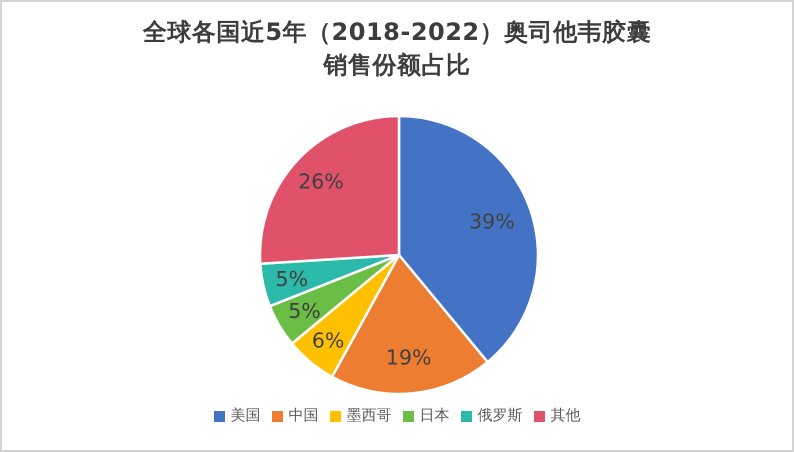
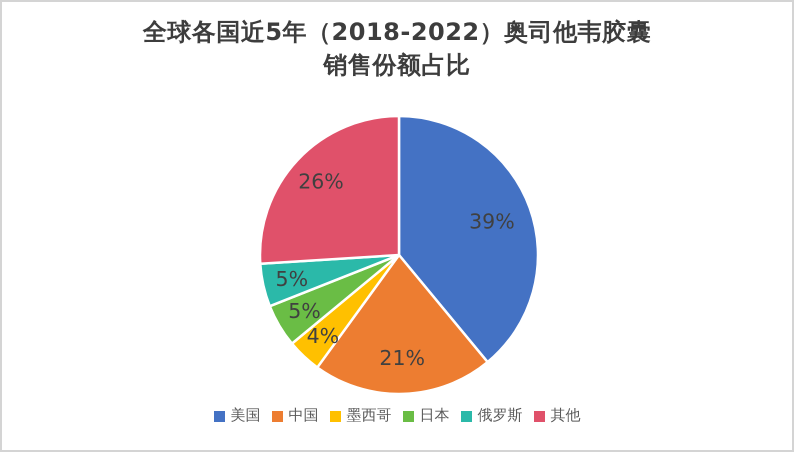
中国: 19% -> 21%
墨西哥: 6% -> 4%
